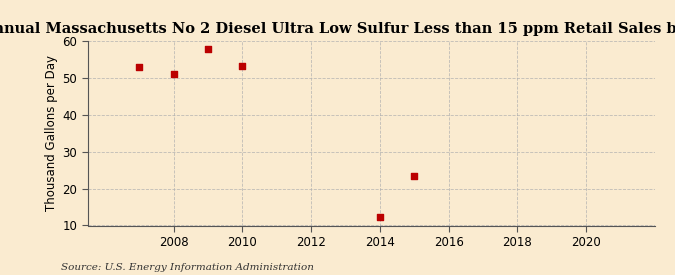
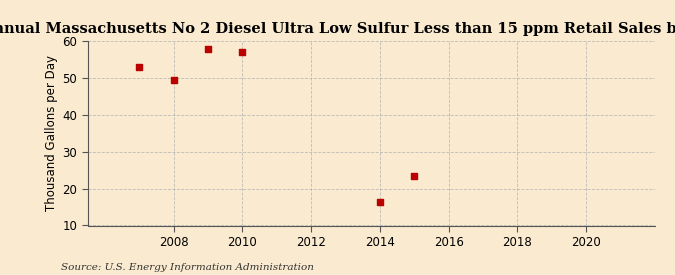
2008: 51.0 -> 49.5
2010: 53.2 -> 57.0
2014: 12.2 -> 16.5
